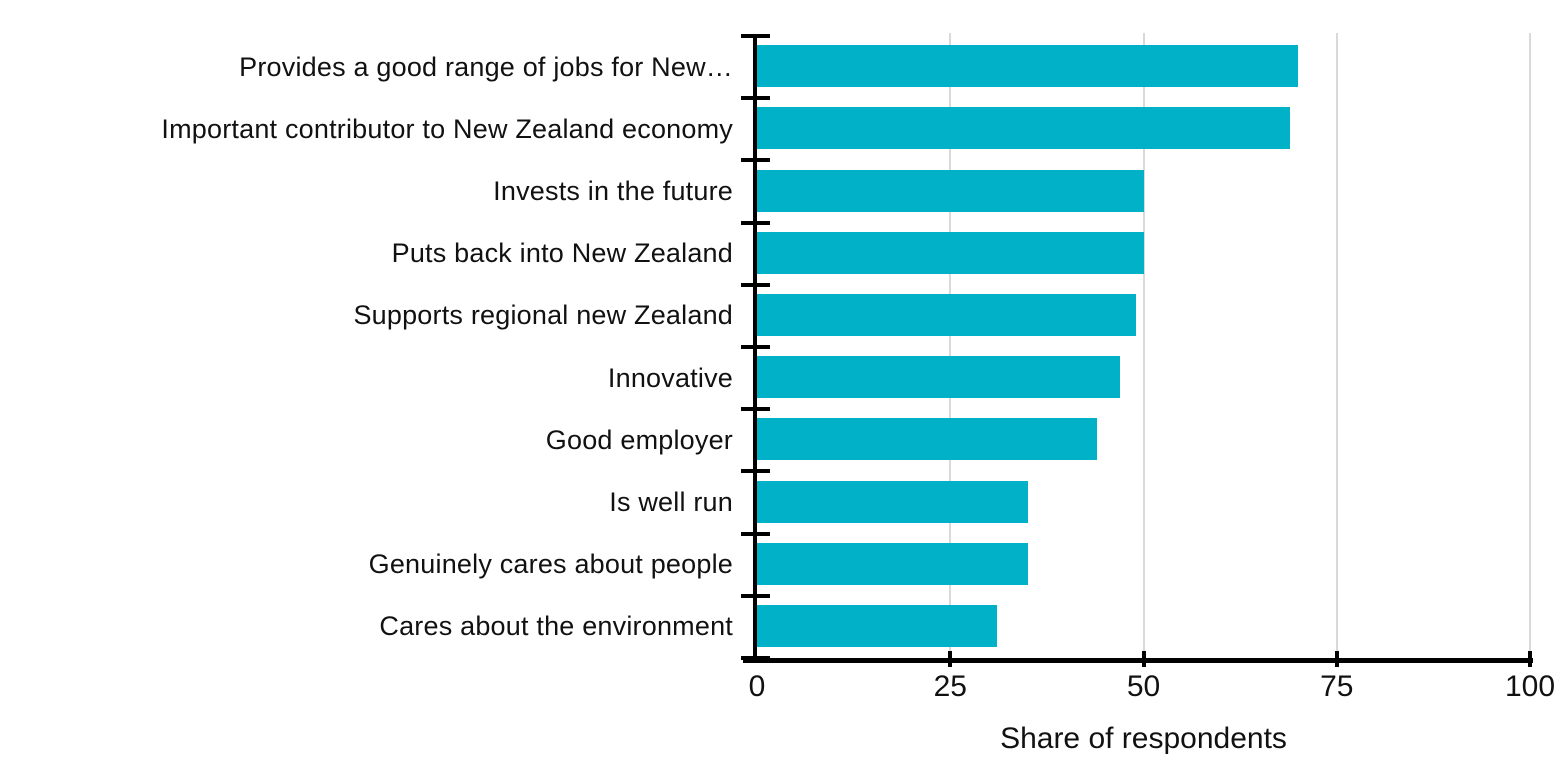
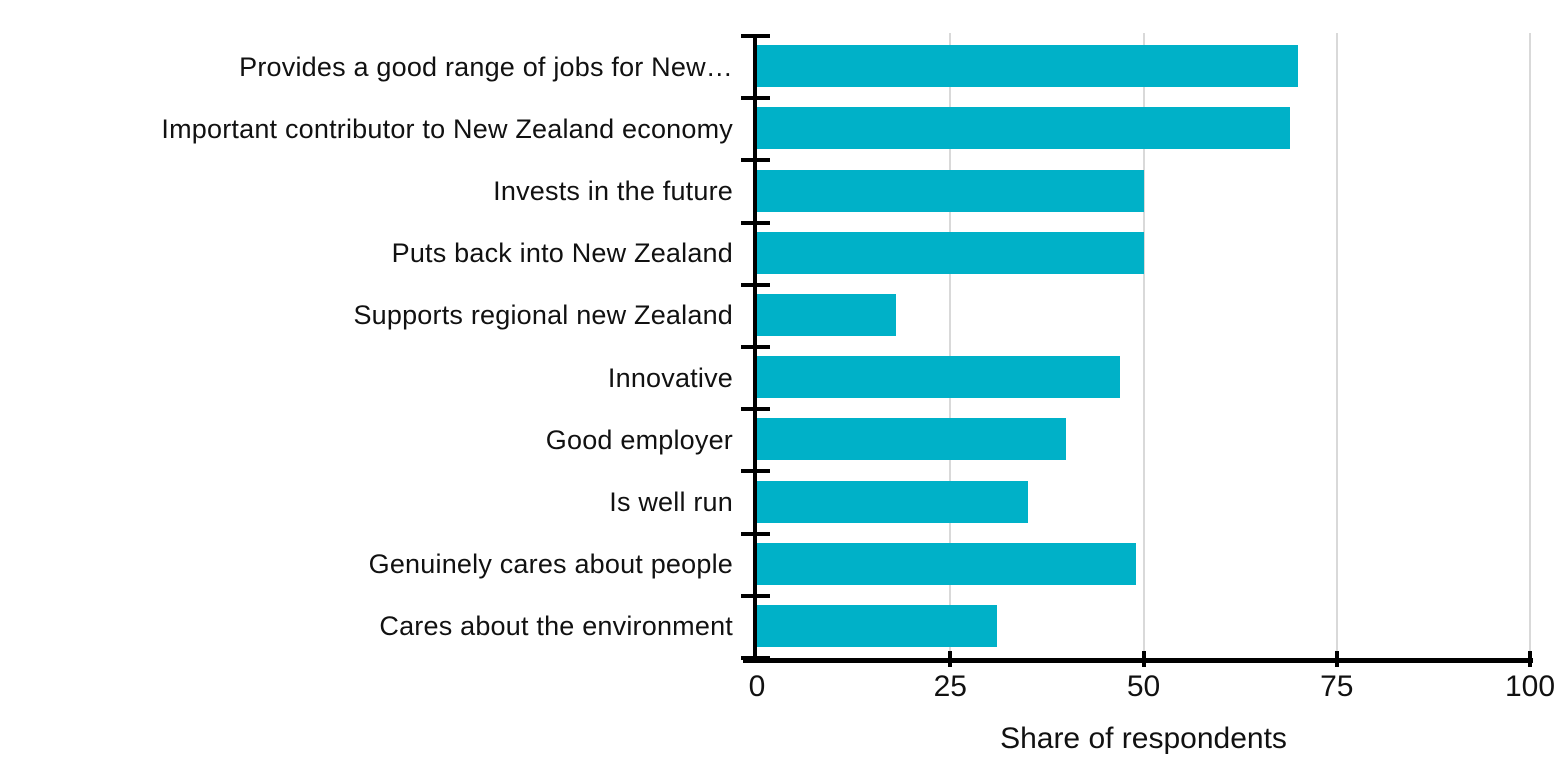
Supports regional new Zealand: 49 -> 18
Good employer: 44 -> 40
Genuinely cares about people: 35 -> 49
